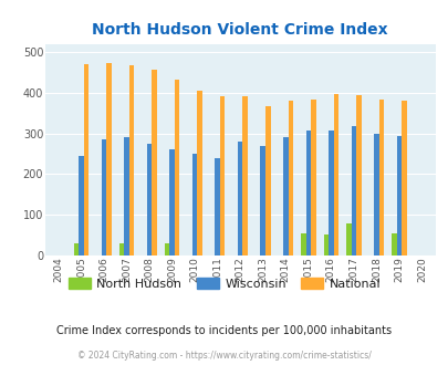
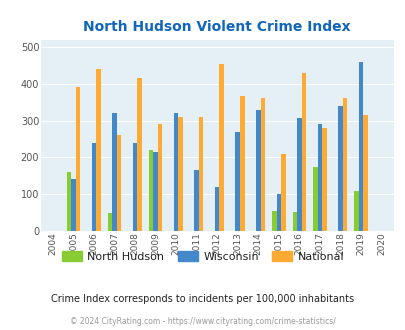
North Hudson/2005: 30 -> 160
Wisconsin/2005: 245 -> 140
National/2005: 470 -> 390
Wisconsin/2006: 285 -> 240
National/2006: 474 -> 440
North Hudson/2007: 30 -> 50
Wisconsin/2007: 292 -> 320
National/2007: 468 -> 260
Wisconsin/2008: 274 -> 240
National/2008: 456 -> 415
North Hudson/2009: 30 -> 220
Wisconsin/2009: 260 -> 215
National/2009: 433 -> 290
Wisconsin/2010: 250 -> 320
National/2010: 406 -> 310
Wisconsin/2011: 240 -> 165
National/2011: 390 -> 310
Wisconsin/2012: 281 -> 120
National/2012: 390 -> 455
Wisconsin/2014: 292 -> 330
National/2014: 379 -> 360
Wisconsin/2015: 306 -> 100
National/2015: 384 -> 210
National/2016: 398 -> 430
North Hudson/2017: 80 -> 175
Wisconsin/2017: 317 -> 290
National/2017: 394 -> 280
Wisconsin/2018: 299 -> 340
National/2018: 382 -> 360
North Hudson/2019: 53 -> 110
Wisconsin/2019: 294 -> 460
National/2019: 380 -> 315
